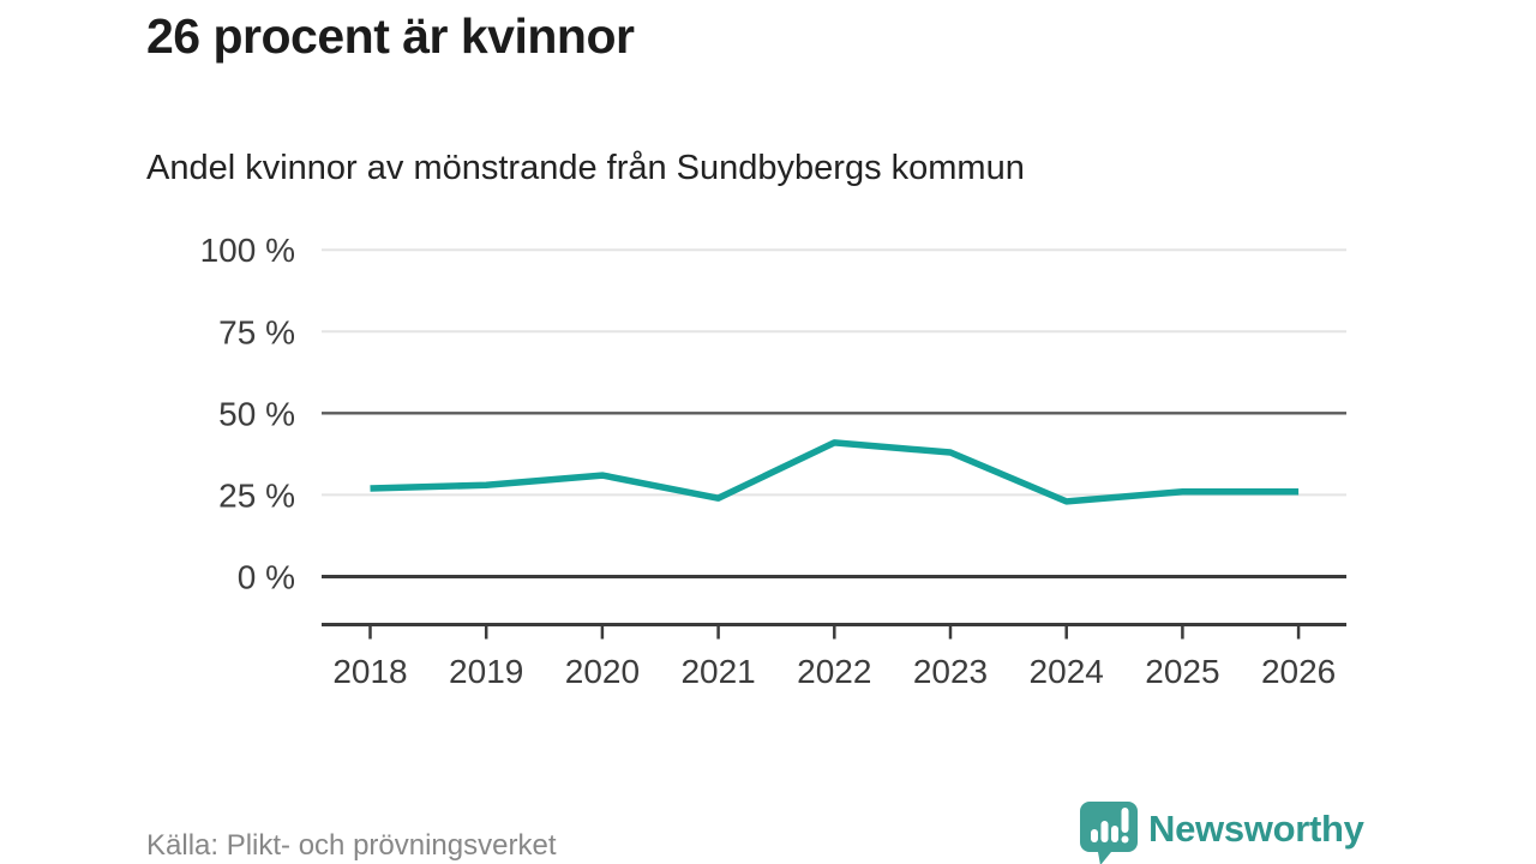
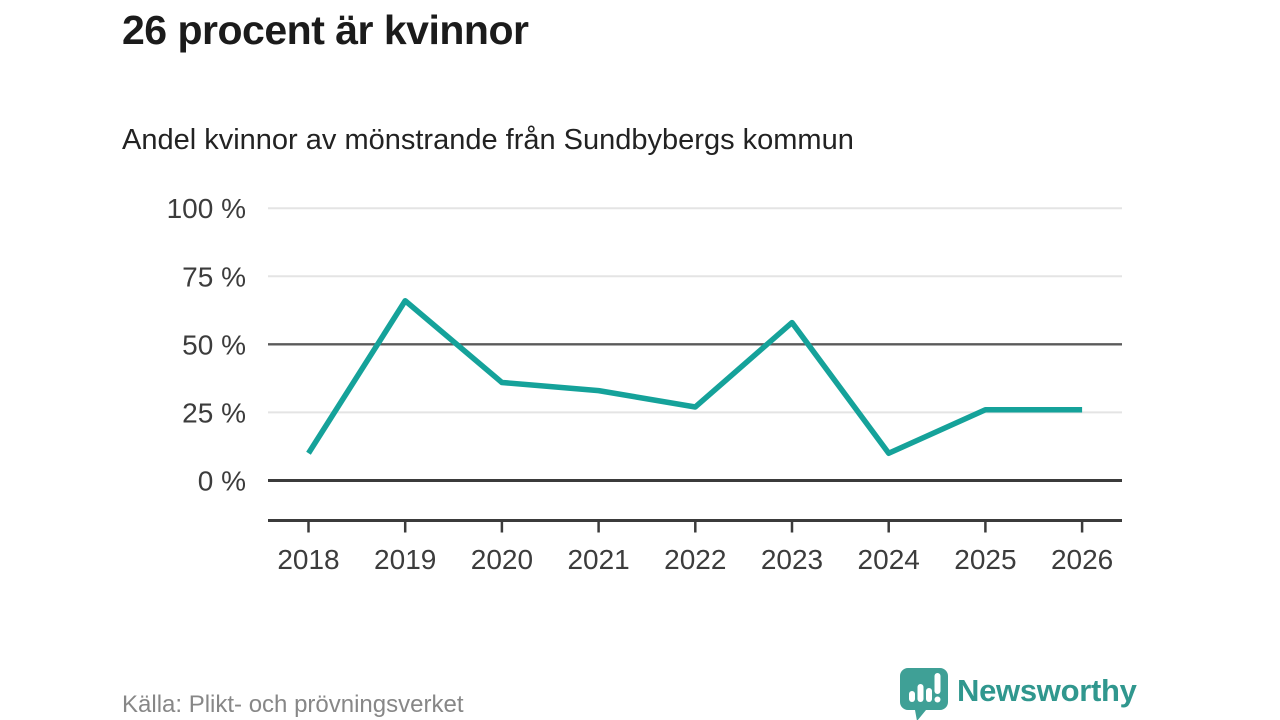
2018: 27% -> 10%
2019: 28% -> 66%
2020: 31% -> 36%
2021: 24% -> 33%
2022: 41% -> 27%
2023: 38% -> 58%
2024: 23% -> 10%
